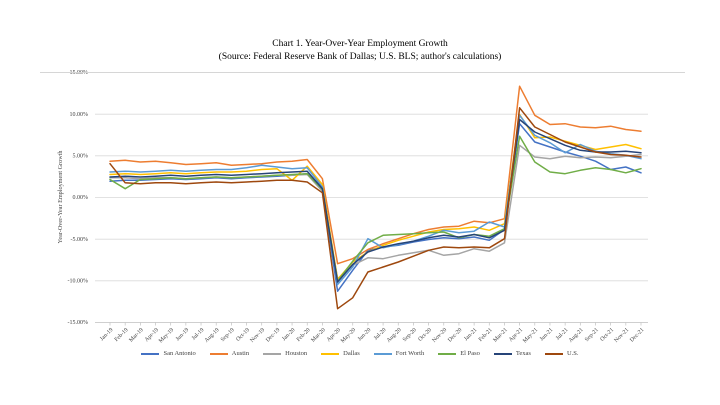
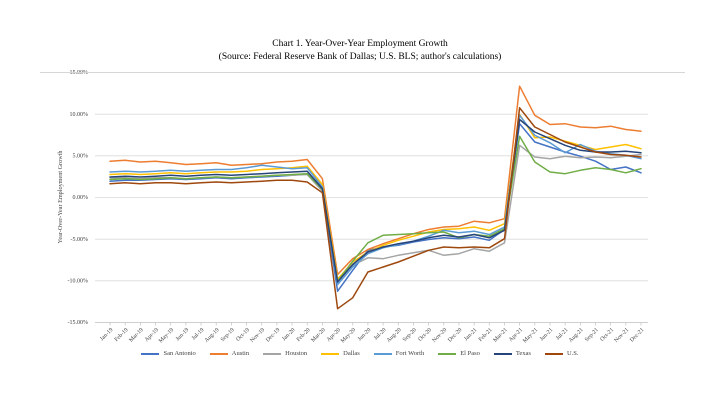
U.S./Jan-19: 4% -> 2%
El Paso/Feb-19: 1% -> 2%
Dallas/Jan-20: 2% -> 4%
Austin/Apr-20: -8% -> -9%
Fort Worth/Jun-20: -5% -> -7%
Fort Worth/Feb-21: -3% -> -4%
